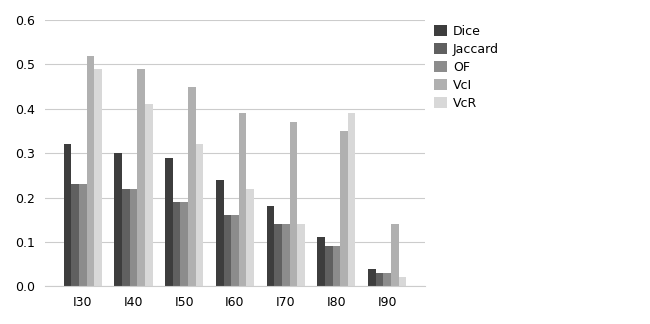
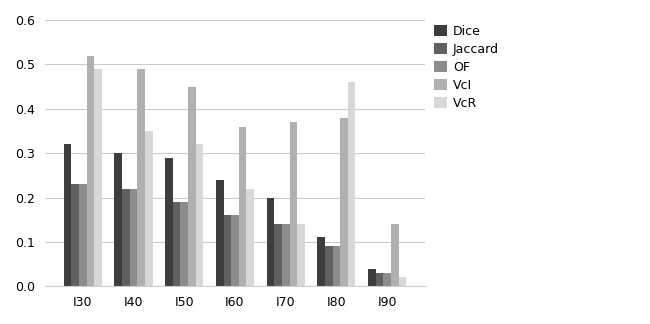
VcR/I40: 0.41 -> 0.35
VcI/I60: 0.39 -> 0.36
Dice/I70: 0.18 -> 0.20
VcI/I80: 0.35 -> 0.38
VcR/I80: 0.39 -> 0.46
